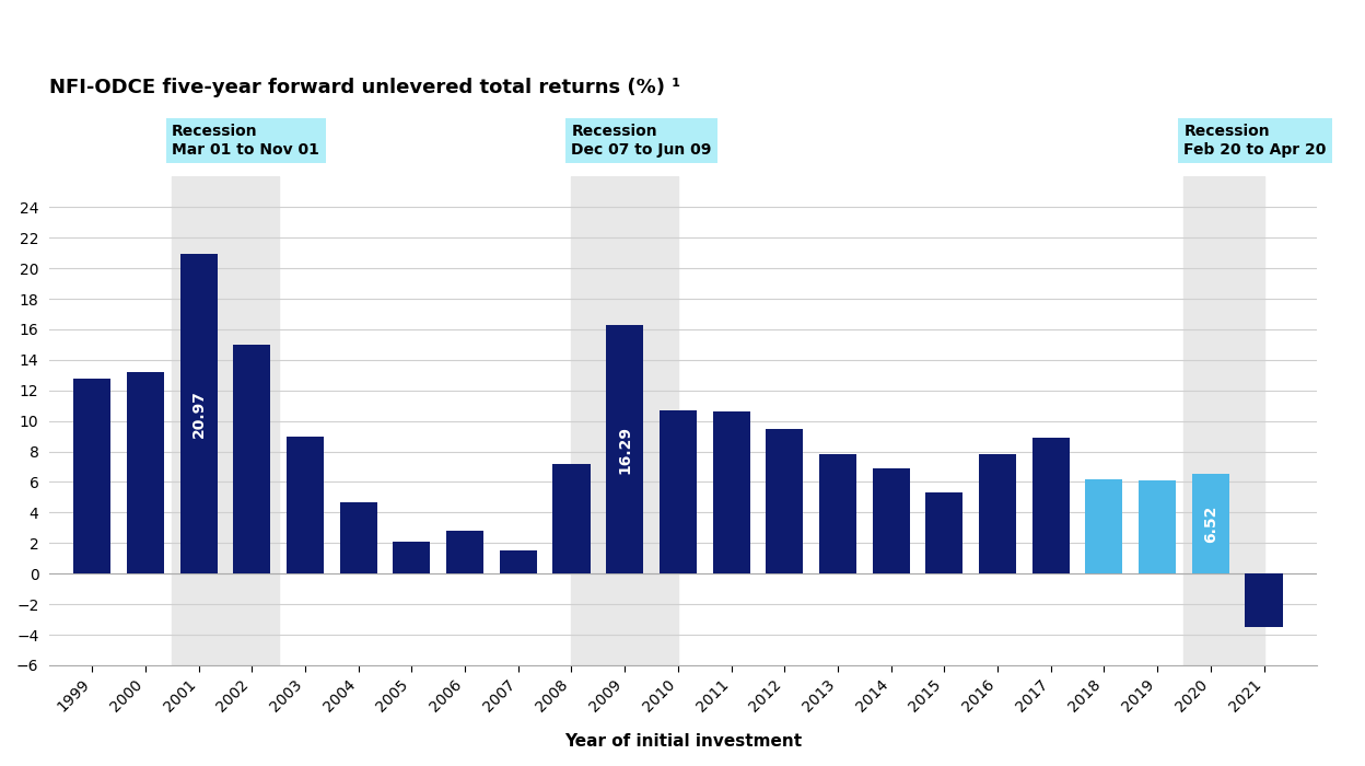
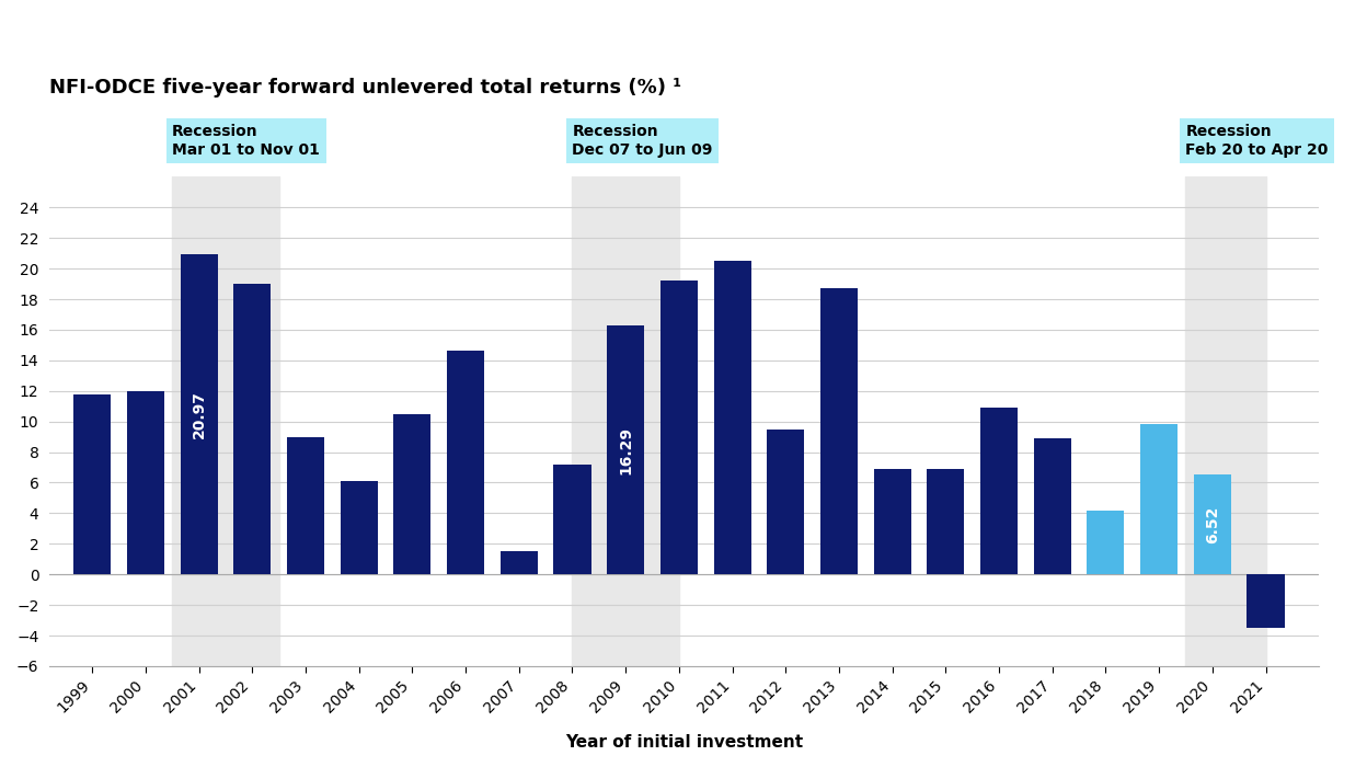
1999: 12.8 -> 11.8
2000: 13.2 -> 12.0
2002: 15.0 -> 19.0
2004: 4.7 -> 6.1
2005: 2.1 -> 10.5
2006: 2.8 -> 14.6
2010: 10.7 -> 19.2
2011: 10.6 -> 20.5
2013: 7.8 -> 18.7
2015: 5.3 -> 6.9
2016: 7.8 -> 10.9
2018: 6.2 -> 4.2
2019: 6.1 -> 9.8
